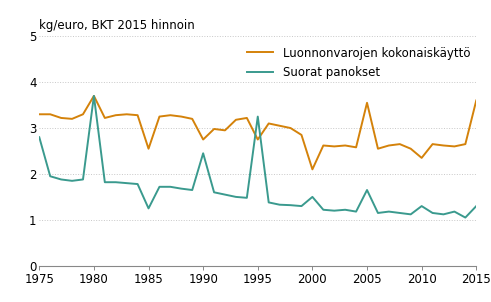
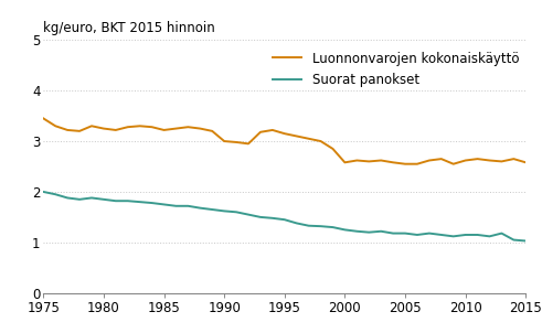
Luonnonvarojen kokonaiskäyttö/1975: 3.30 -> 3.45
Suorat panokset/1975: 2.80 -> 2.00
Luonnonvarojen kokonaiskäyttö/1980: 3.70 -> 3.25
Suorat panokset/1980: 3.70 -> 1.85
Luonnonvarojen kokonaiskäyttö/1985: 2.55 -> 3.22
Suorat panokset/1985: 1.25 -> 1.75
Luonnonvarojen kokonaiskäyttö/1990: 2.75 -> 3.00
Suorat panokset/1990: 2.45 -> 1.62
Luonnonvarojen kokonaiskäyttö/1995: 2.75 -> 3.15
Suorat panokset/1995: 3.25 -> 1.45
Luonnonvarojen kokonaiskäyttö/2000: 2.10 -> 2.58
Suorat panokset/2000: 1.50 -> 1.25
Luonnonvarojen kokonaiskäyttö/2005: 3.55 -> 2.55
Suorat panokset/2005: 1.65 -> 1.18
Luonnonvarojen kokonaiskäyttö/2010: 2.35 -> 2.62
Suorat panokset/2010: 1.30 -> 1.15
Luonnonvarojen kokonaiskäyttö/2015: 3.60 -> 2.58
Suorat panokset/2015: 1.30 -> 1.03
